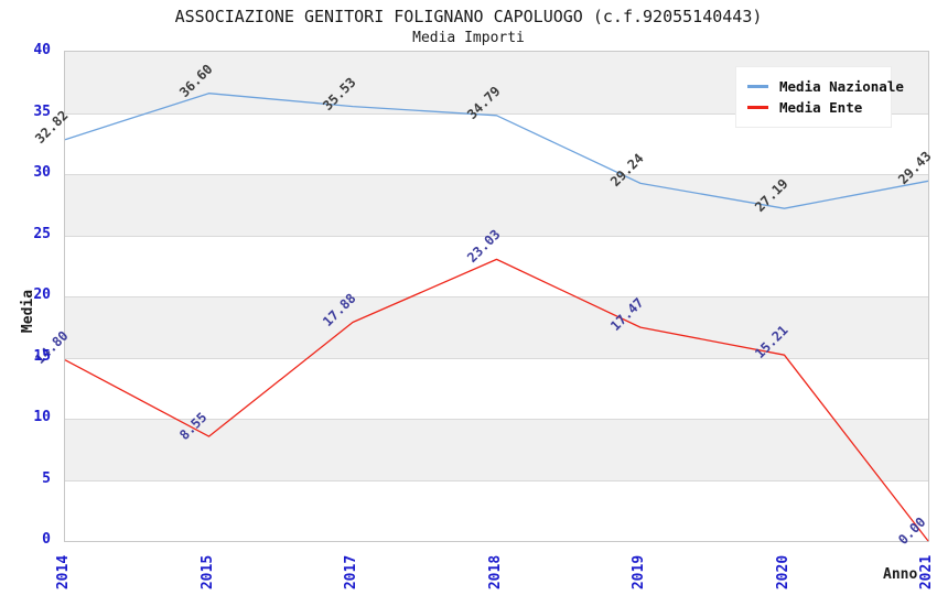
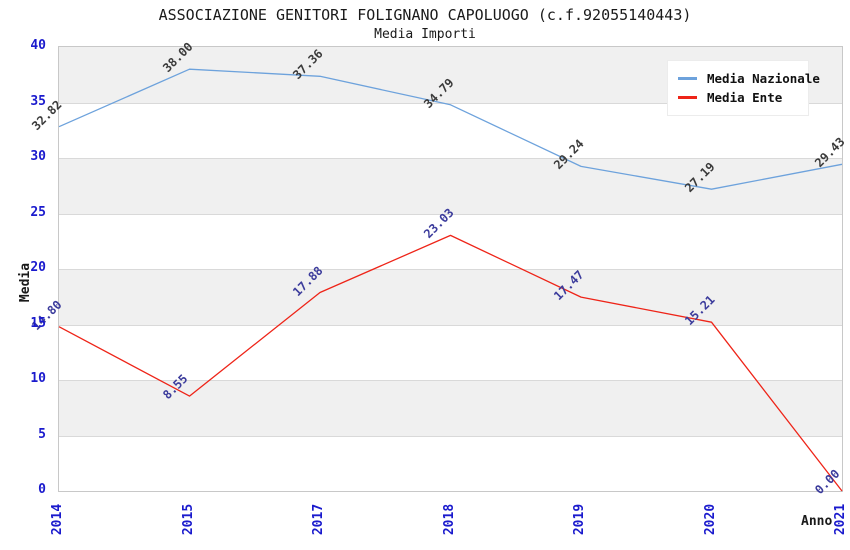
Media Nazionale/2015: 36.60 -> 38.00
Media Nazionale/2017: 35.53 -> 37.36
